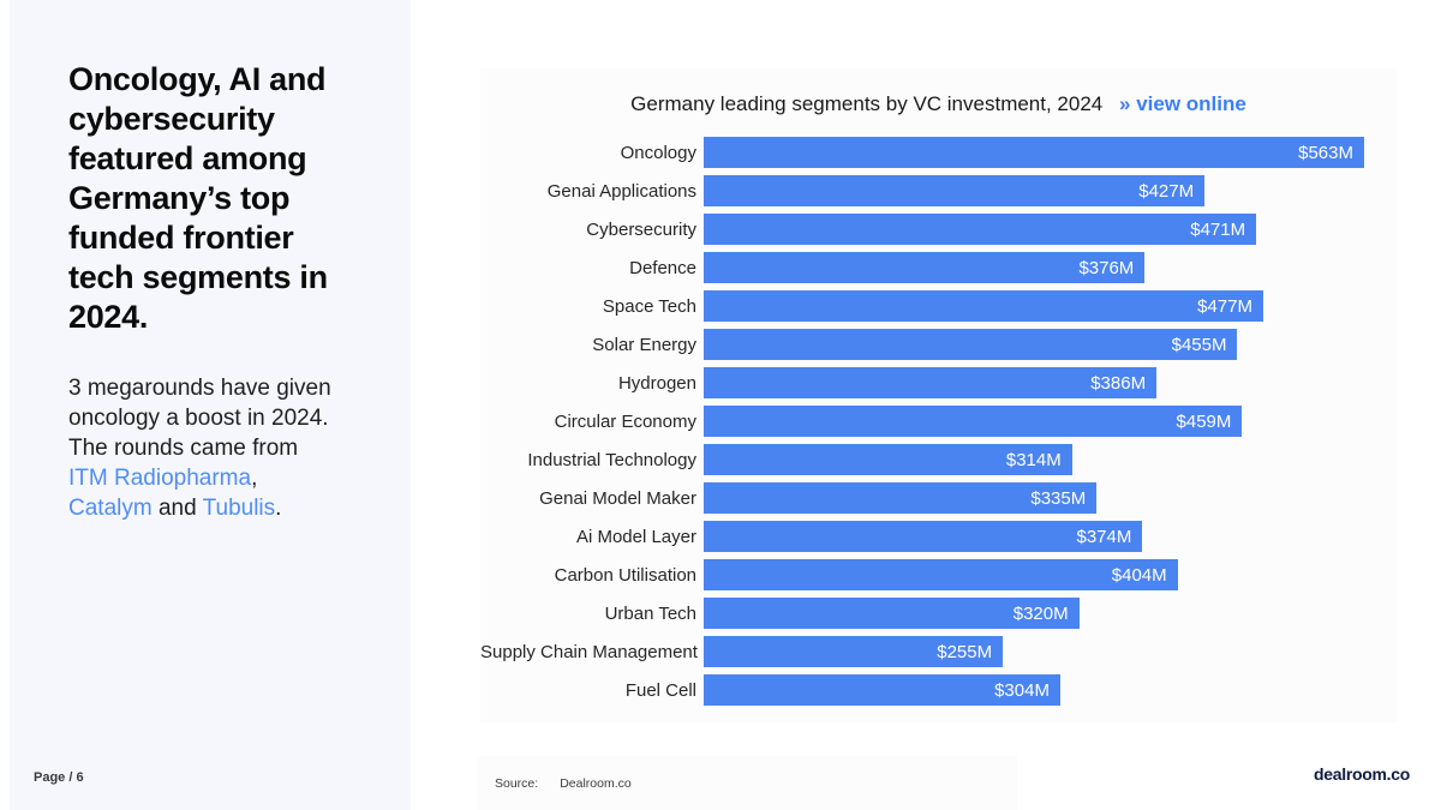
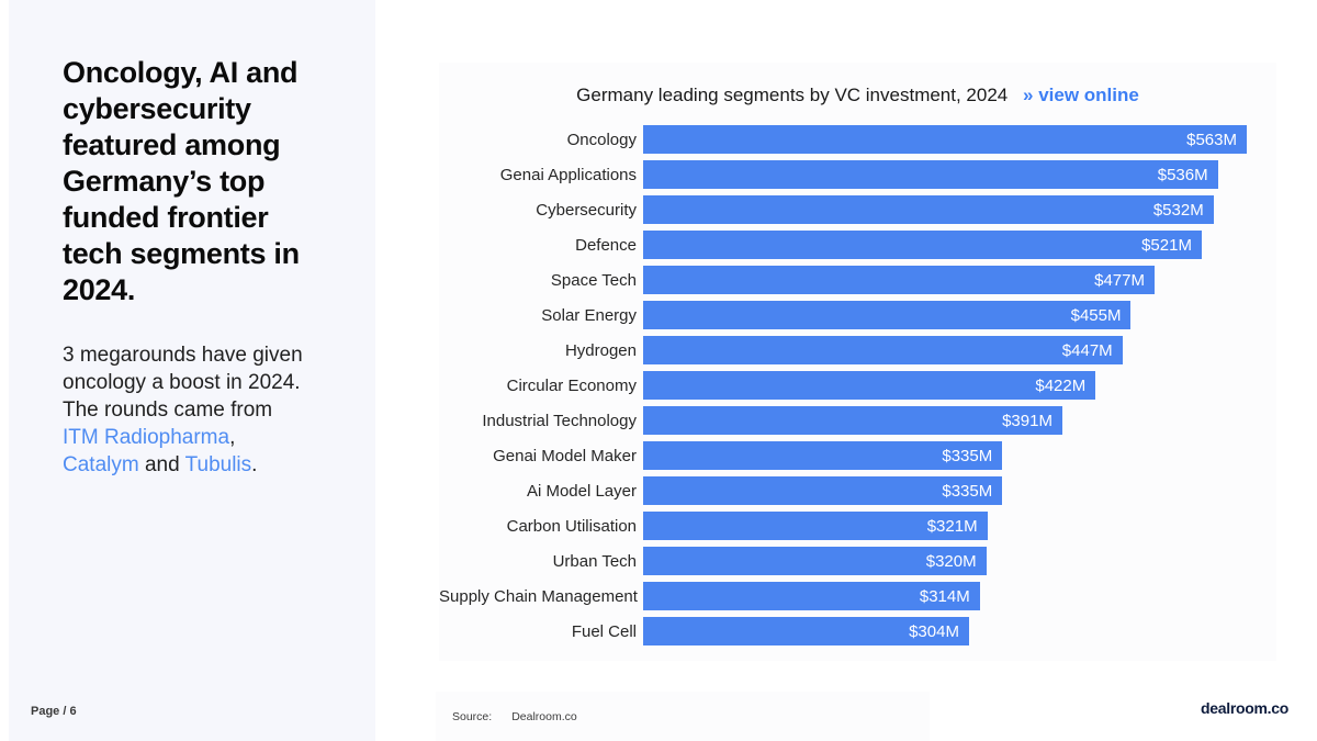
Genai Applications: $427M -> $536M
Cybersecurity: $471M -> $532M
Defence: $376M -> $521M
Hydrogen: $386M -> $447M
Circular Economy: $459M -> $422M
Industrial Technology: $314M -> $391M
Ai Model Layer: $374M -> $335M
Carbon Utilisation: $404M -> $321M
Supply Chain Management: $255M -> $314M
